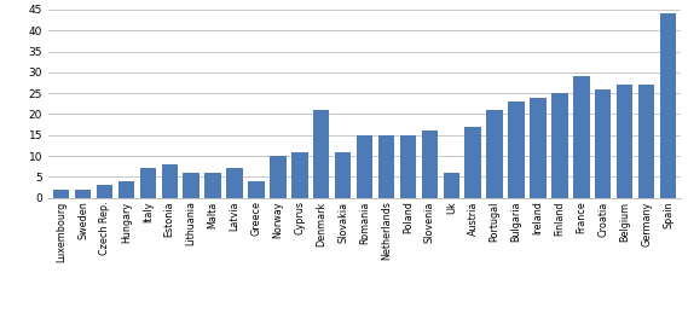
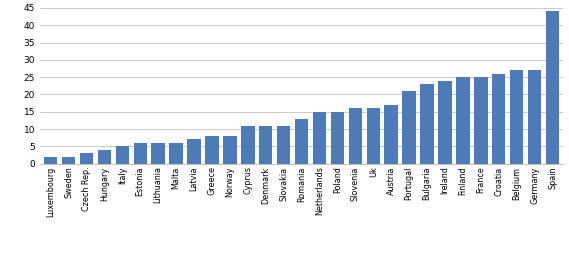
Italy: 7 -> 5
Estonia: 8 -> 6
Greece: 4 -> 8
Norway: 10 -> 8
Denmark: 21 -> 11
Romania: 15 -> 13
Uk: 6 -> 16
France: 29 -> 25
